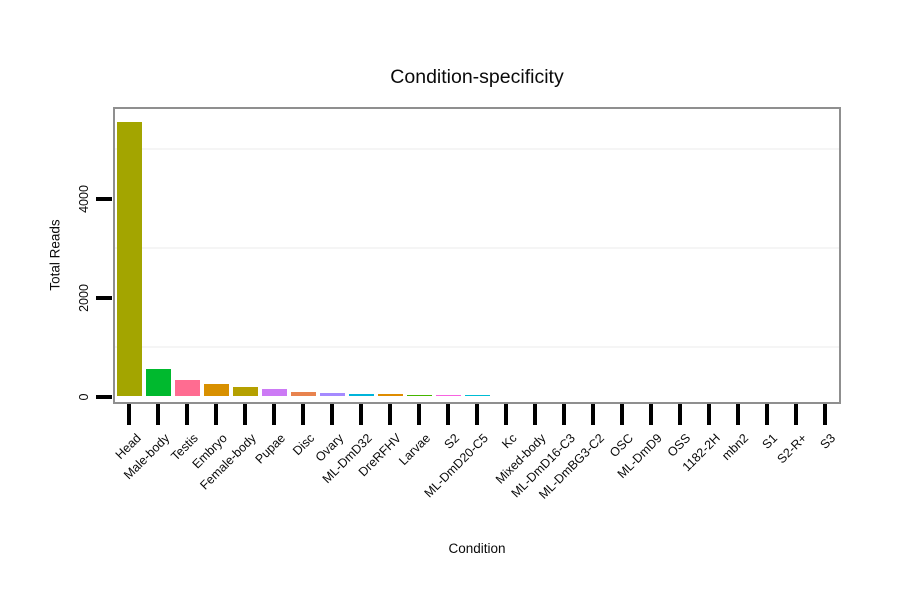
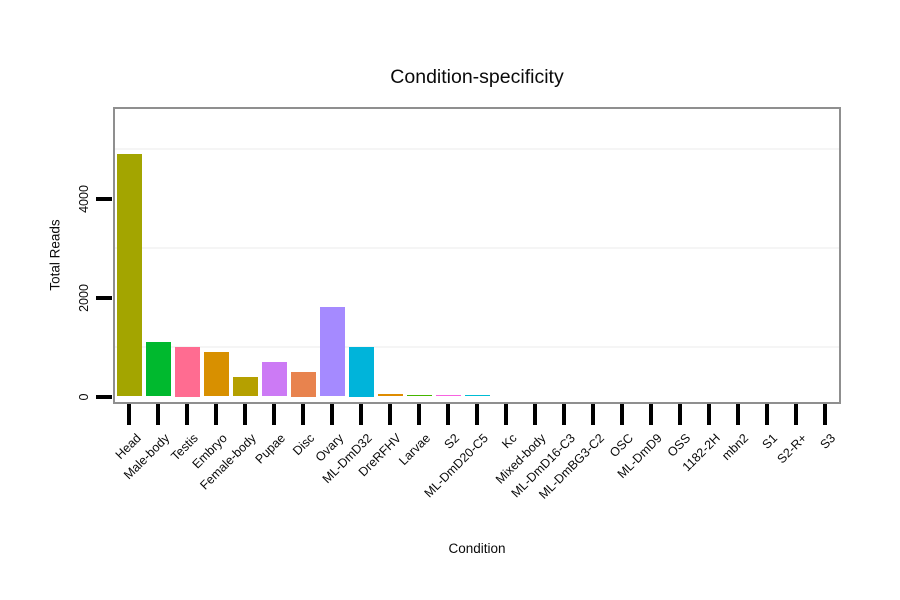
Head: 5500 -> 4900
Male-body: 600 -> 1100
Testis: 300 -> 1000
Embryo: 300 -> 900
Female-body: 200 -> 400
Pupae: 200 -> 700
Disc: 100 -> 500
Ovary: 100 -> 1800
ML-DmD32: 100 -> 1000
